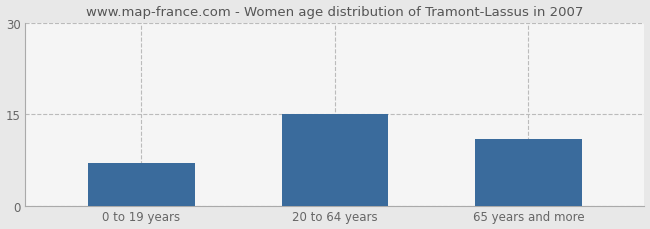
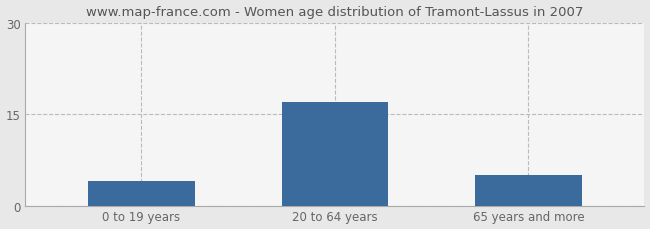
0 to 19 years: 7 -> 4
20 to 64 years: 15 -> 17
65 years and more: 11 -> 5
